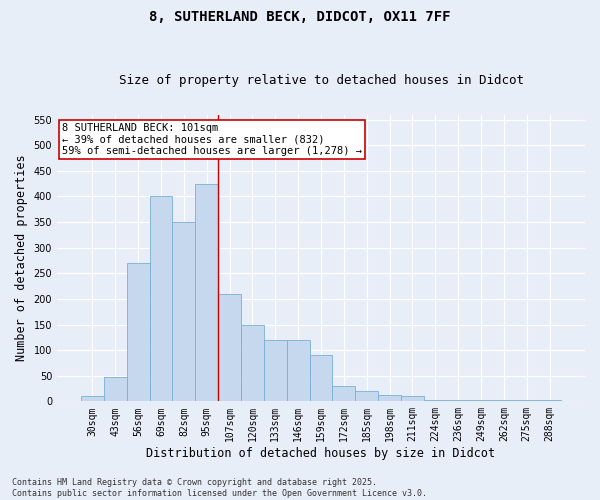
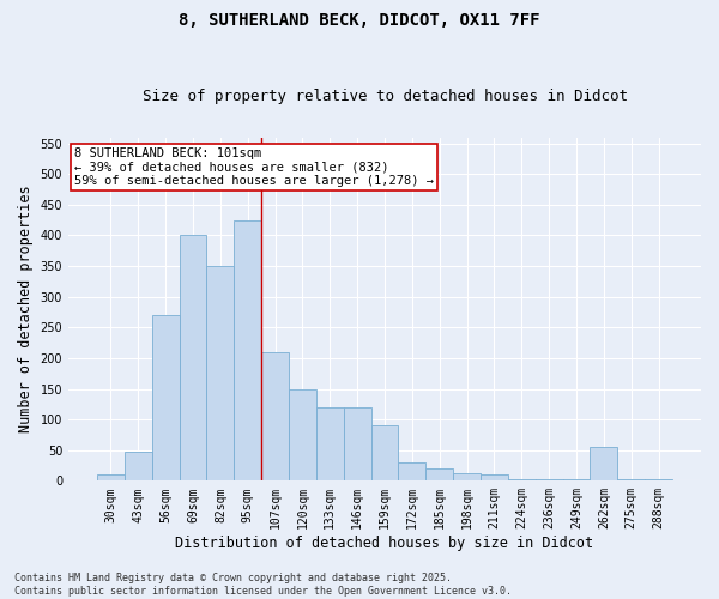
262sqm: 2 -> 56
